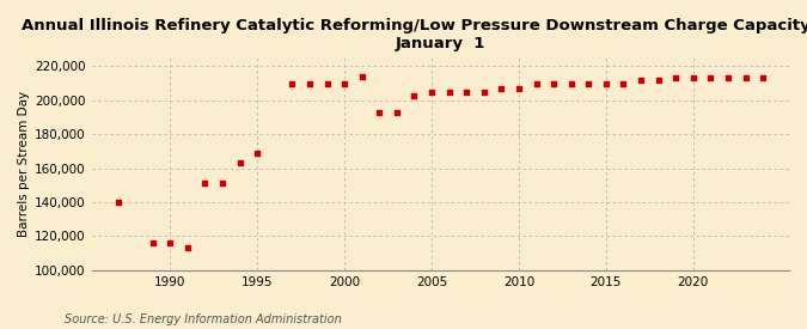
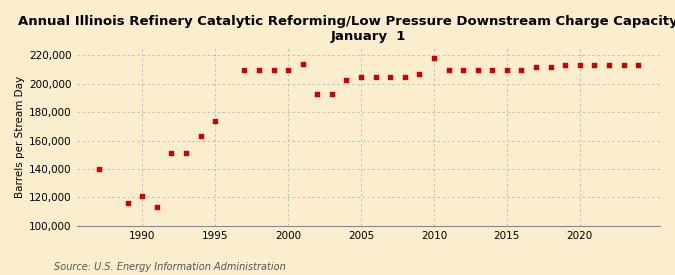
1990: 116,000 -> 121,000
1995: 169,000 -> 174,000
2010: 207,000 -> 218,000
